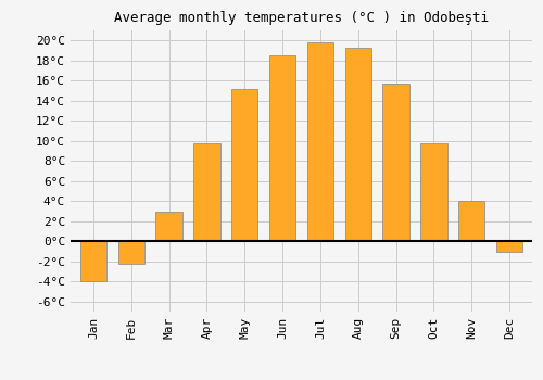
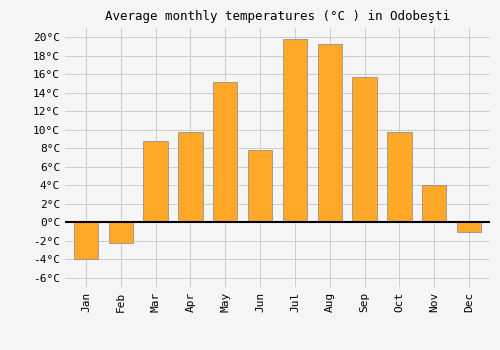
Mar: 3.0°C -> 8.8°C
Jun: 18.5°C -> 7.8°C
